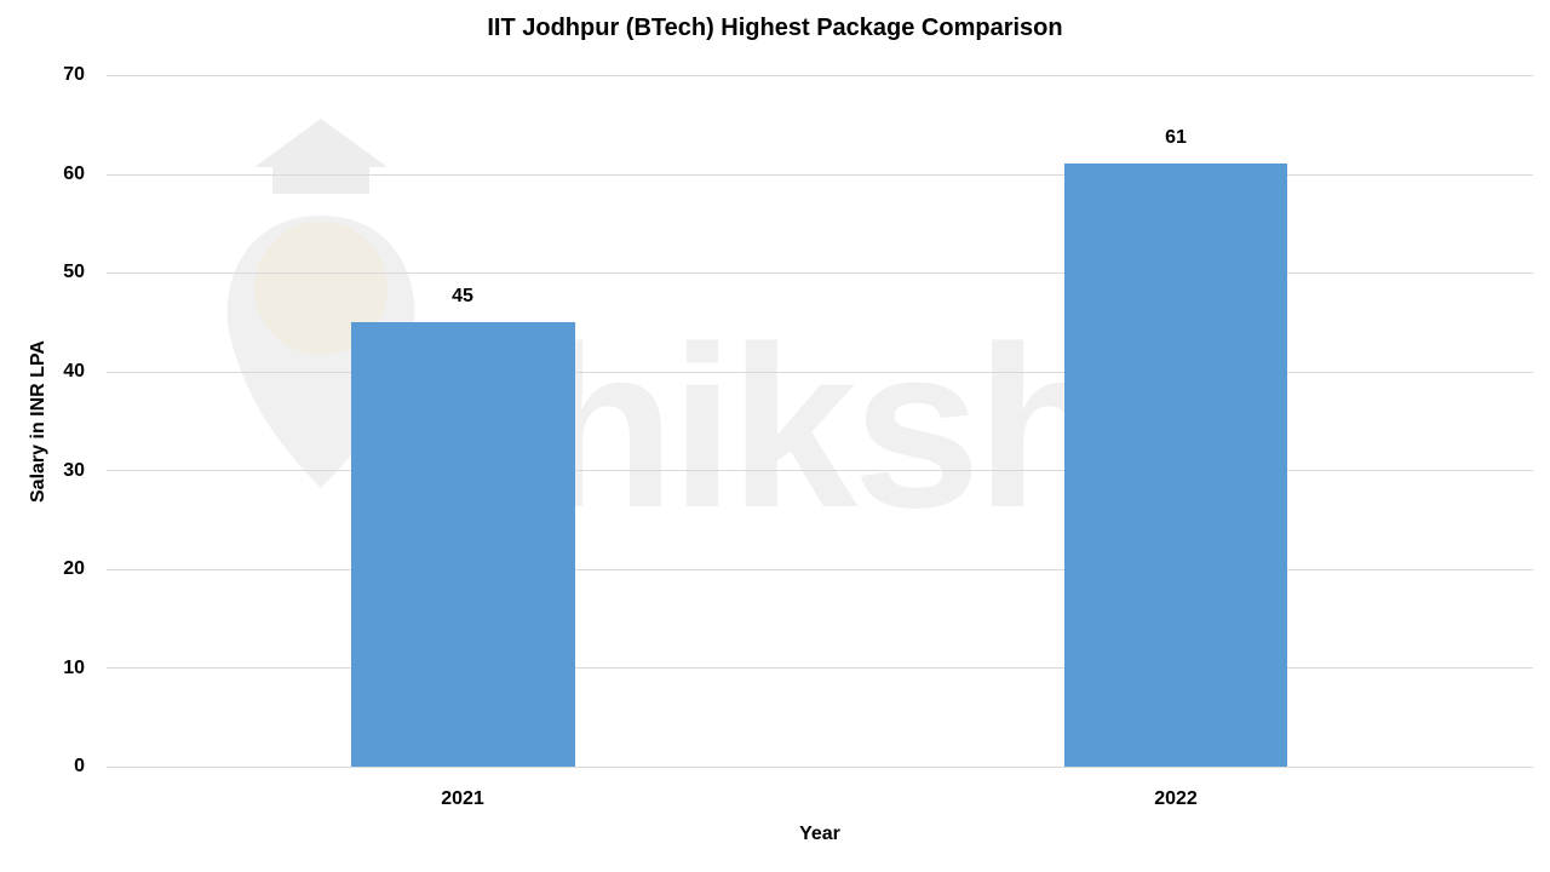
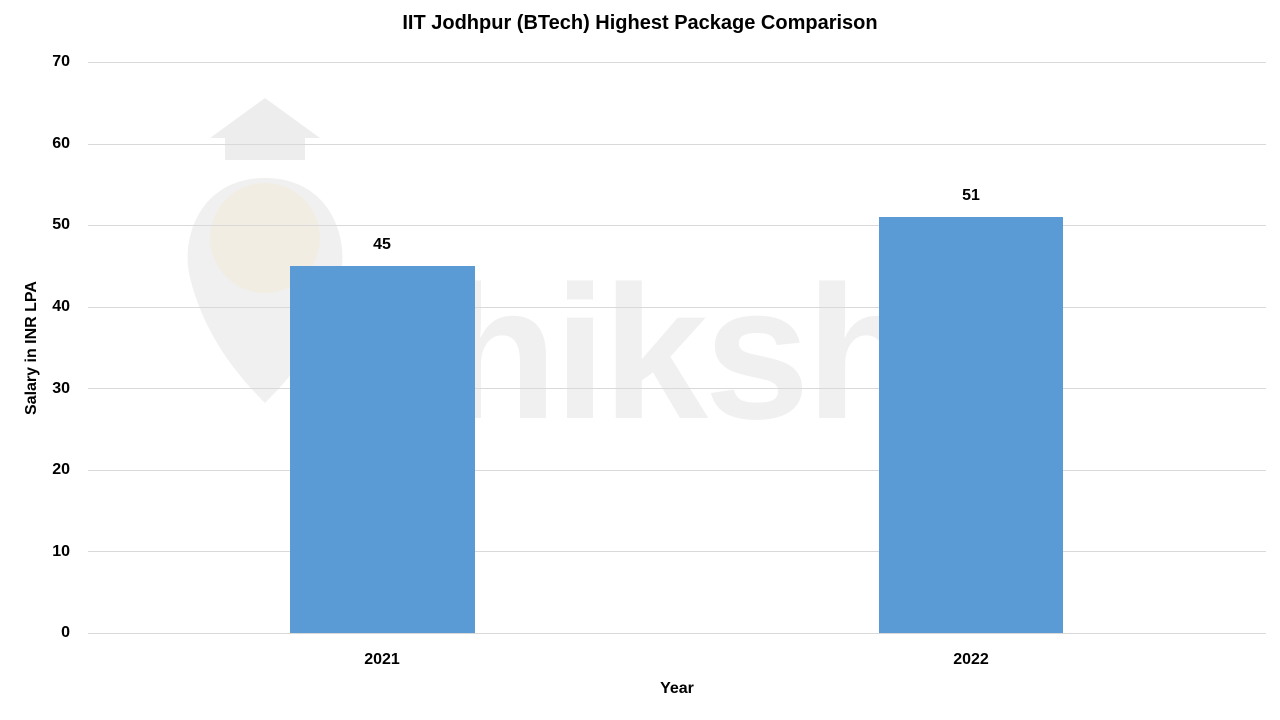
2022: 61 -> 51
